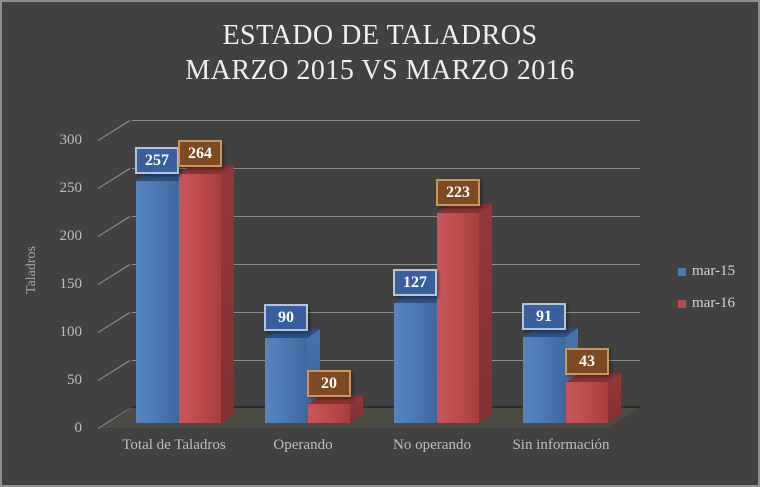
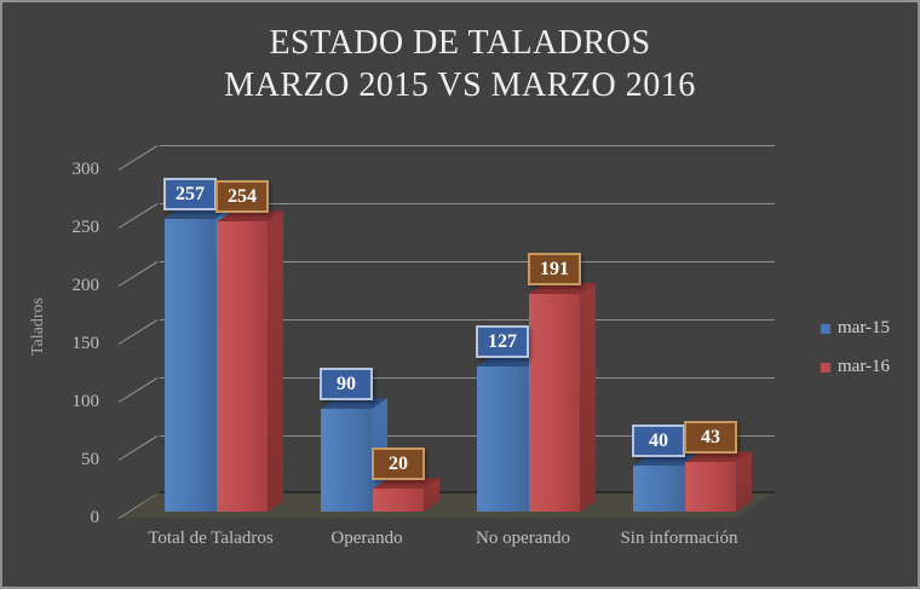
mar-16/Total de Taladros: 264 -> 254
mar-16/No operando: 223 -> 191
mar-15/Sin información: 91 -> 40
